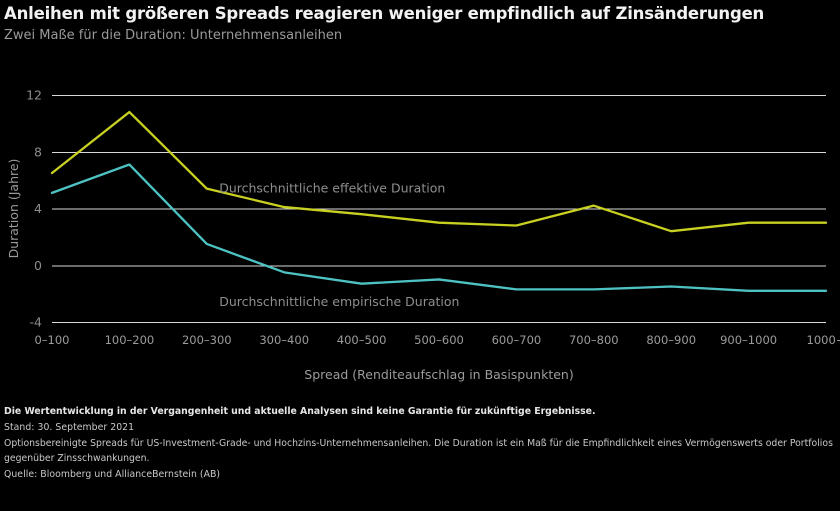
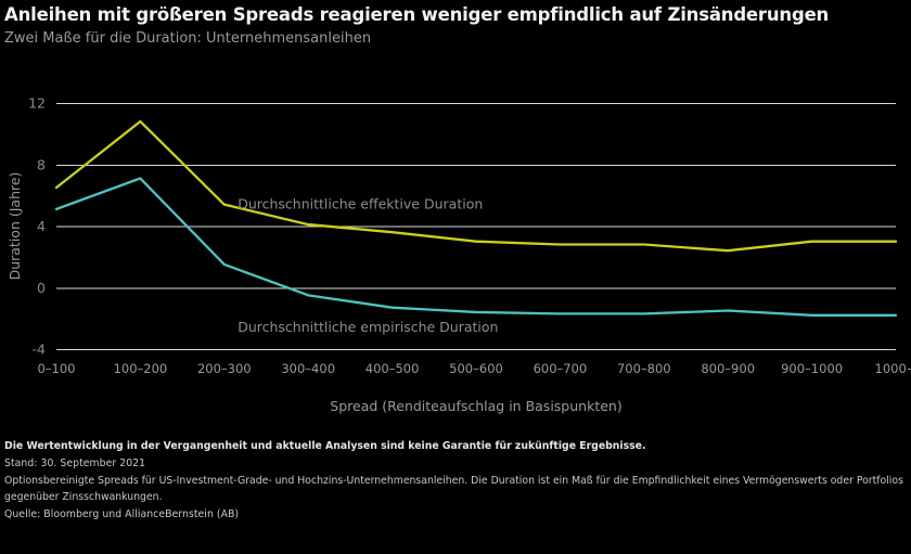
Durchschnittliche empirische Duration/500–600: -1.0 -> -1.6
Durchschnittliche effektive Duration/700–800: 4.2 -> 2.8
